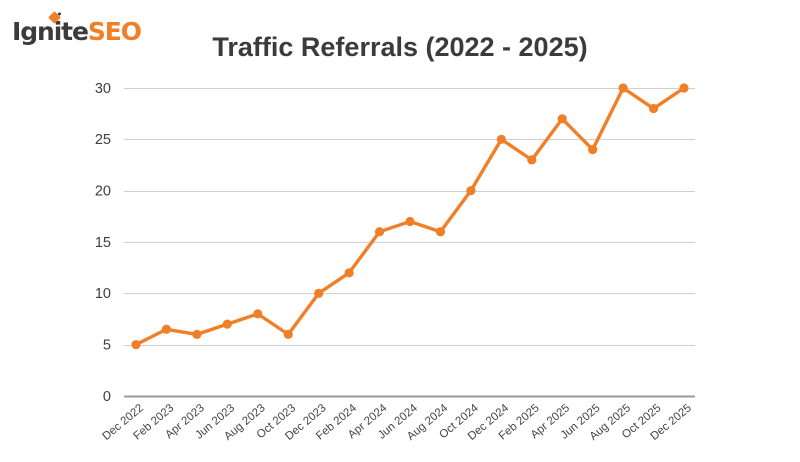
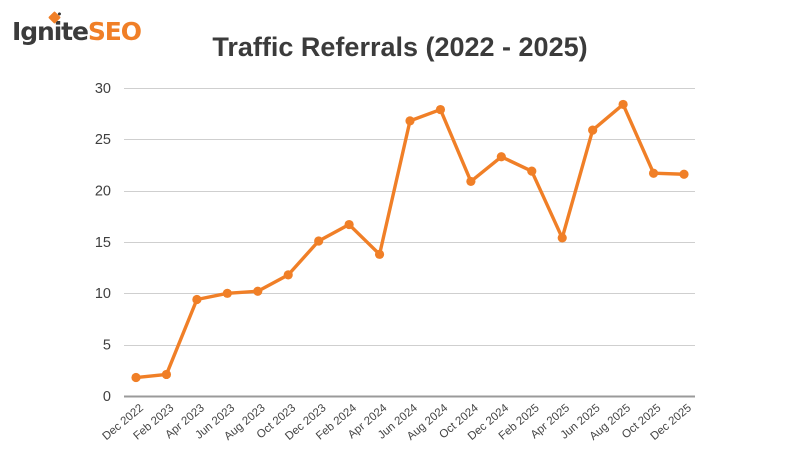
Dec 2022: 5.0 -> 1.8
Feb 2023: 6.5 -> 2.1
Apr 2023: 6.0 -> 9.4
Jun 2023: 7.0 -> 10.0
Aug 2023: 8.0 -> 10.2
Oct 2023: 6.0 -> 11.8
Dec 2023: 10.0 -> 15.1
Feb 2024: 12.0 -> 16.7
Apr 2024: 16.0 -> 13.8
Jun 2024: 17.0 -> 26.8
Aug 2024: 16.0 -> 27.9
Oct 2024: 20.0 -> 20.9
Dec 2024: 25.0 -> 23.3
Feb 2025: 23.0 -> 21.9
Apr 2025: 27.0 -> 15.4
Jun 2025: 24.0 -> 25.9
Aug 2025: 30.0 -> 28.4
Oct 2025: 28.0 -> 21.7
Dec 2025: 30.0 -> 21.6
